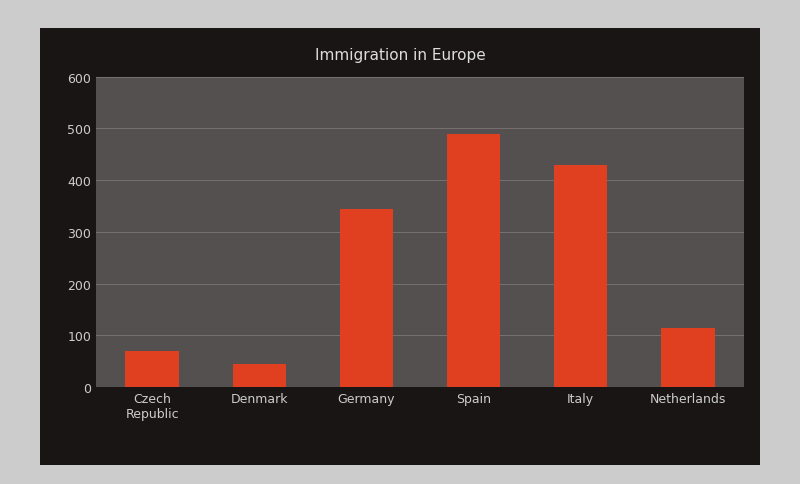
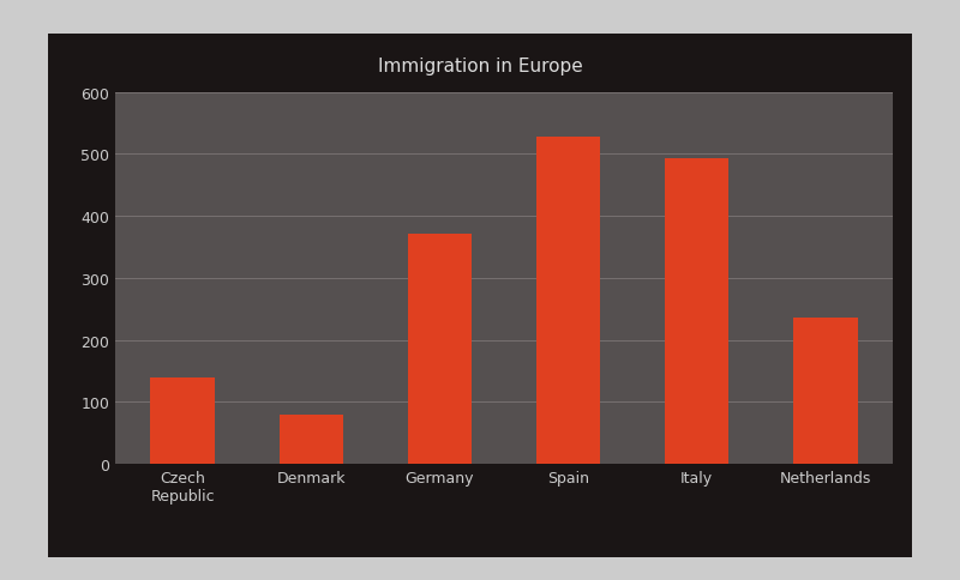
Czech Republic: 70 -> 140
Denmark: 45 -> 80
Germany: 345 -> 372
Spain: 490 -> 528
Italy: 430 -> 492
Netherlands: 115 -> 236
